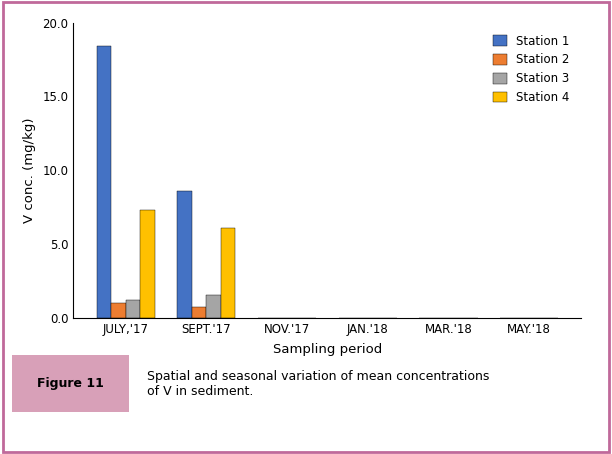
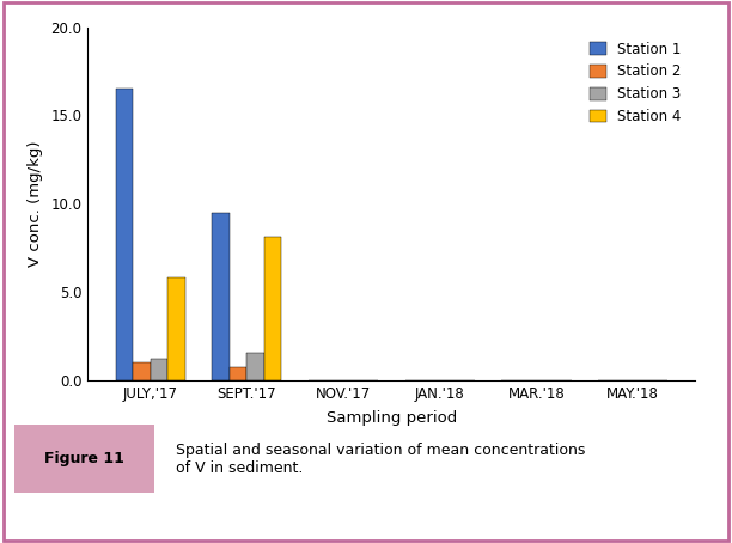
Station 1/JULY,'17: 18.4 -> 16.5
Station 4/JULY,'17: 7.3 -> 5.8
Station 1/SEPT.'17: 8.6 -> 9.5
Station 4/SEPT.'17: 6.1 -> 8.1
